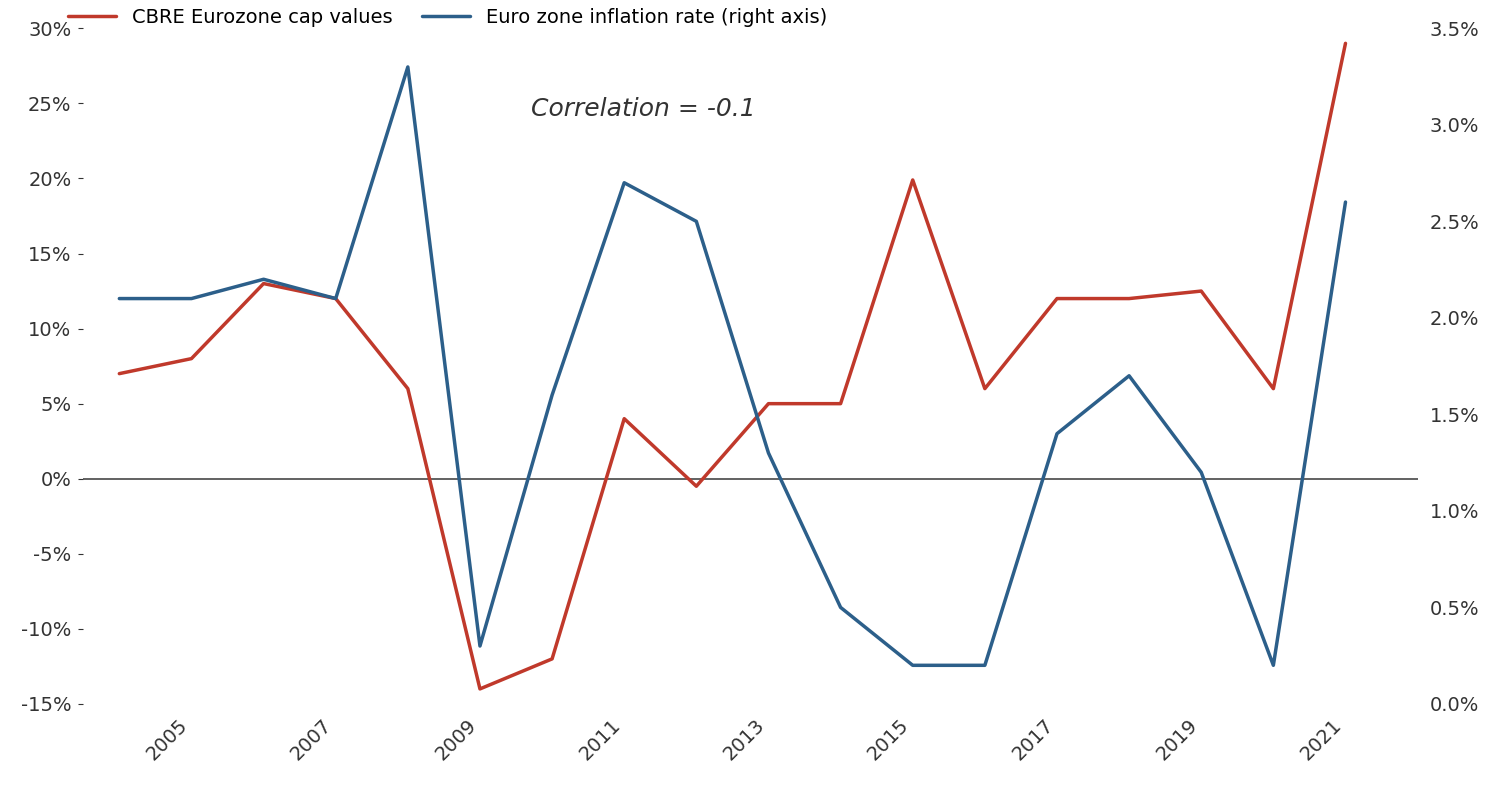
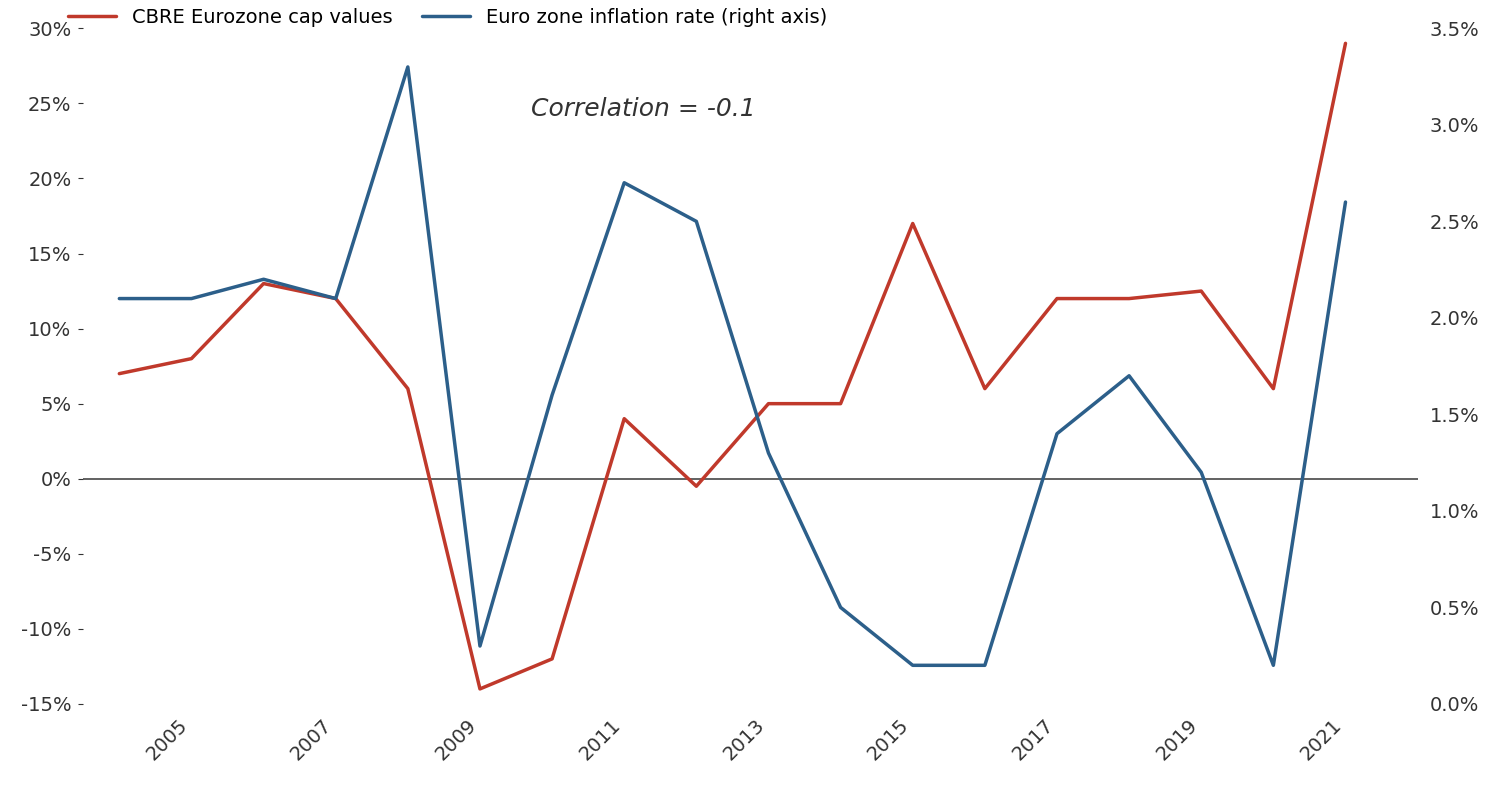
CBRE Eurozone cap values/2015: 19.9% -> 17.0%
